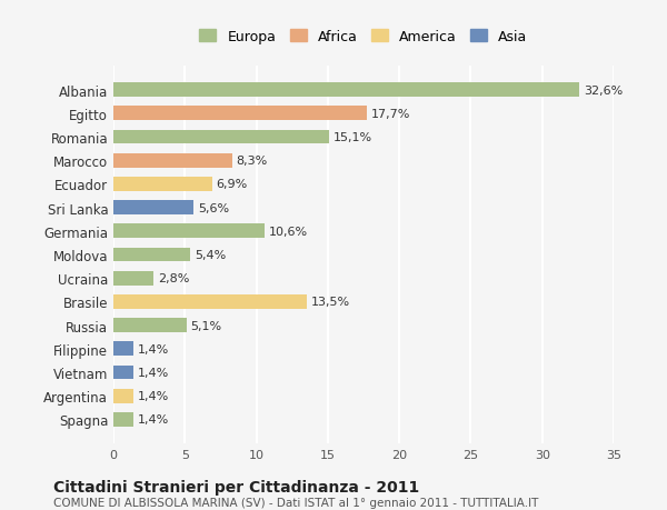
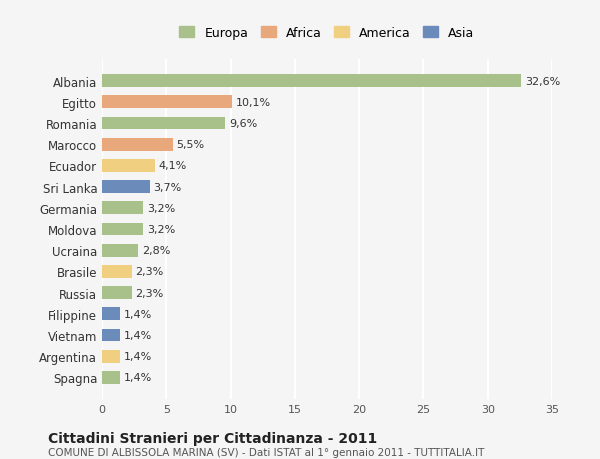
Egitto: 17,7% -> 10,1%
Romania: 15,1% -> 9,6%
Marocco: 8,3% -> 5,5%
Ecuador: 6,9% -> 4,1%
Sri Lanka: 5,6% -> 3,7%
Germania: 10,6% -> 3,2%
Moldova: 5,4% -> 3,2%
Brasile: 13,5% -> 2,3%
Russia: 5,1% -> 2,3%
